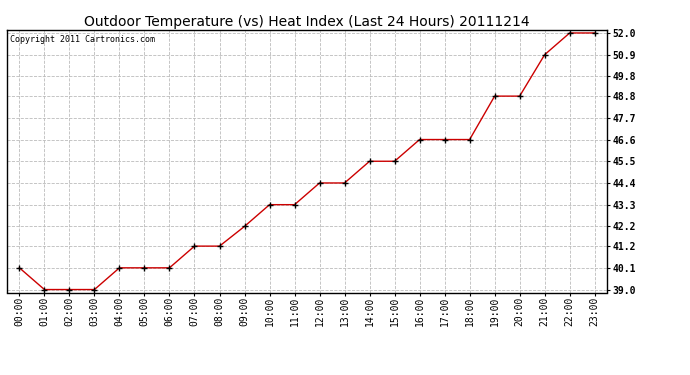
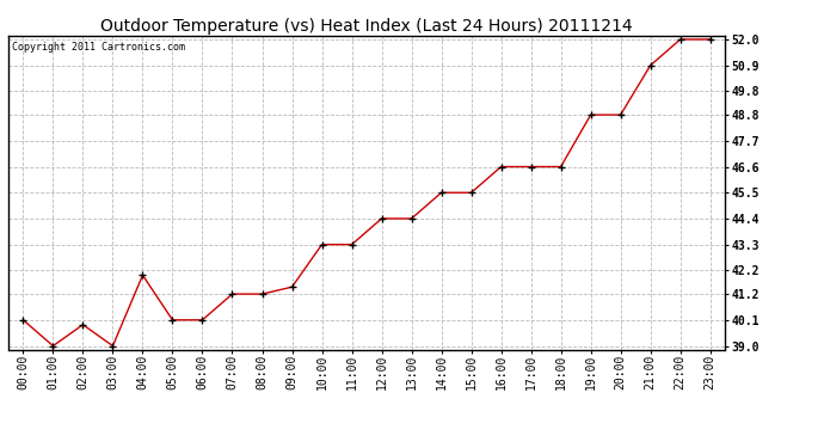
02:00: 39.0 -> 39.9
04:00: 40.1 -> 42.0
09:00: 42.2 -> 41.5
